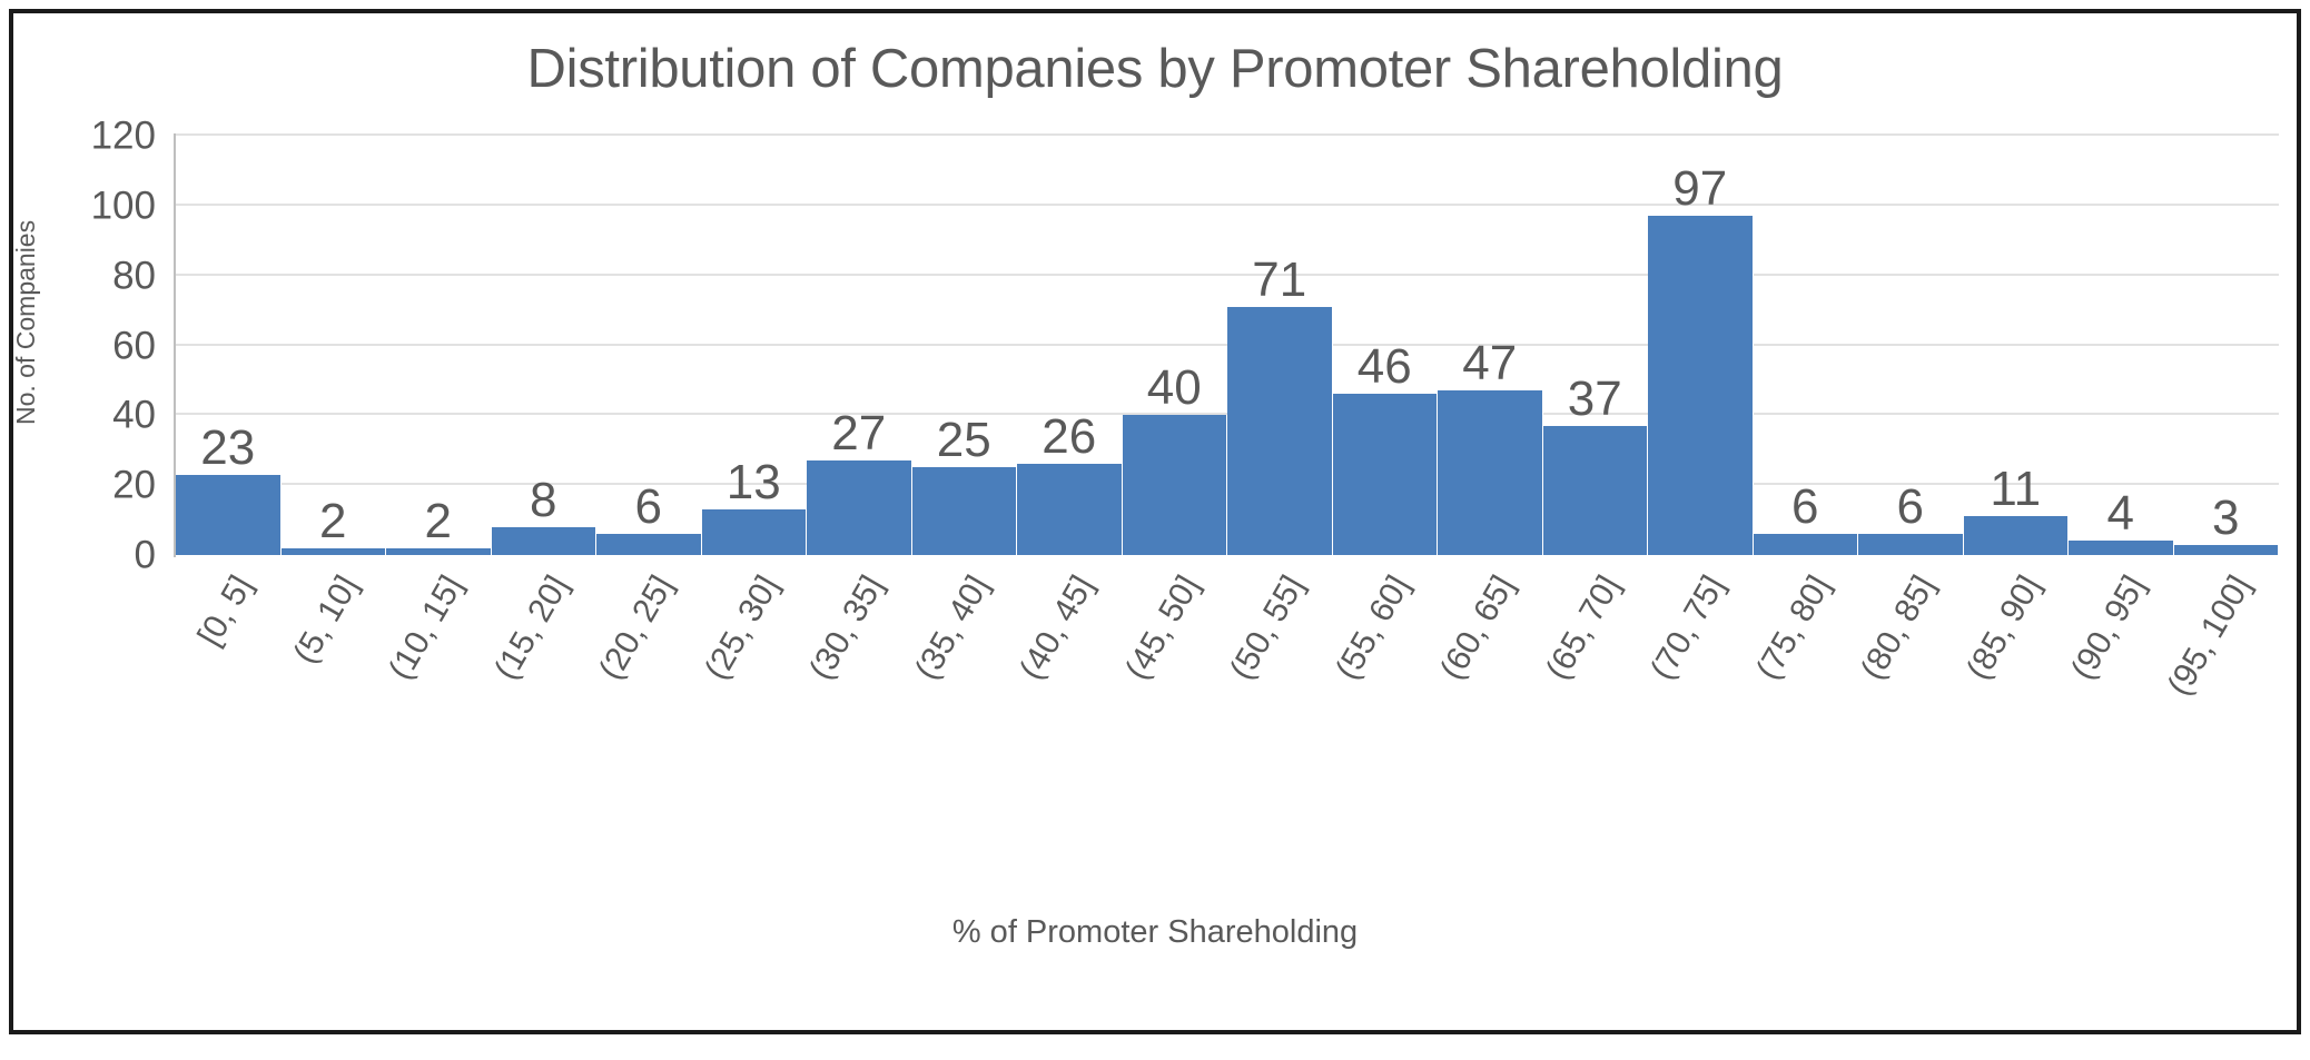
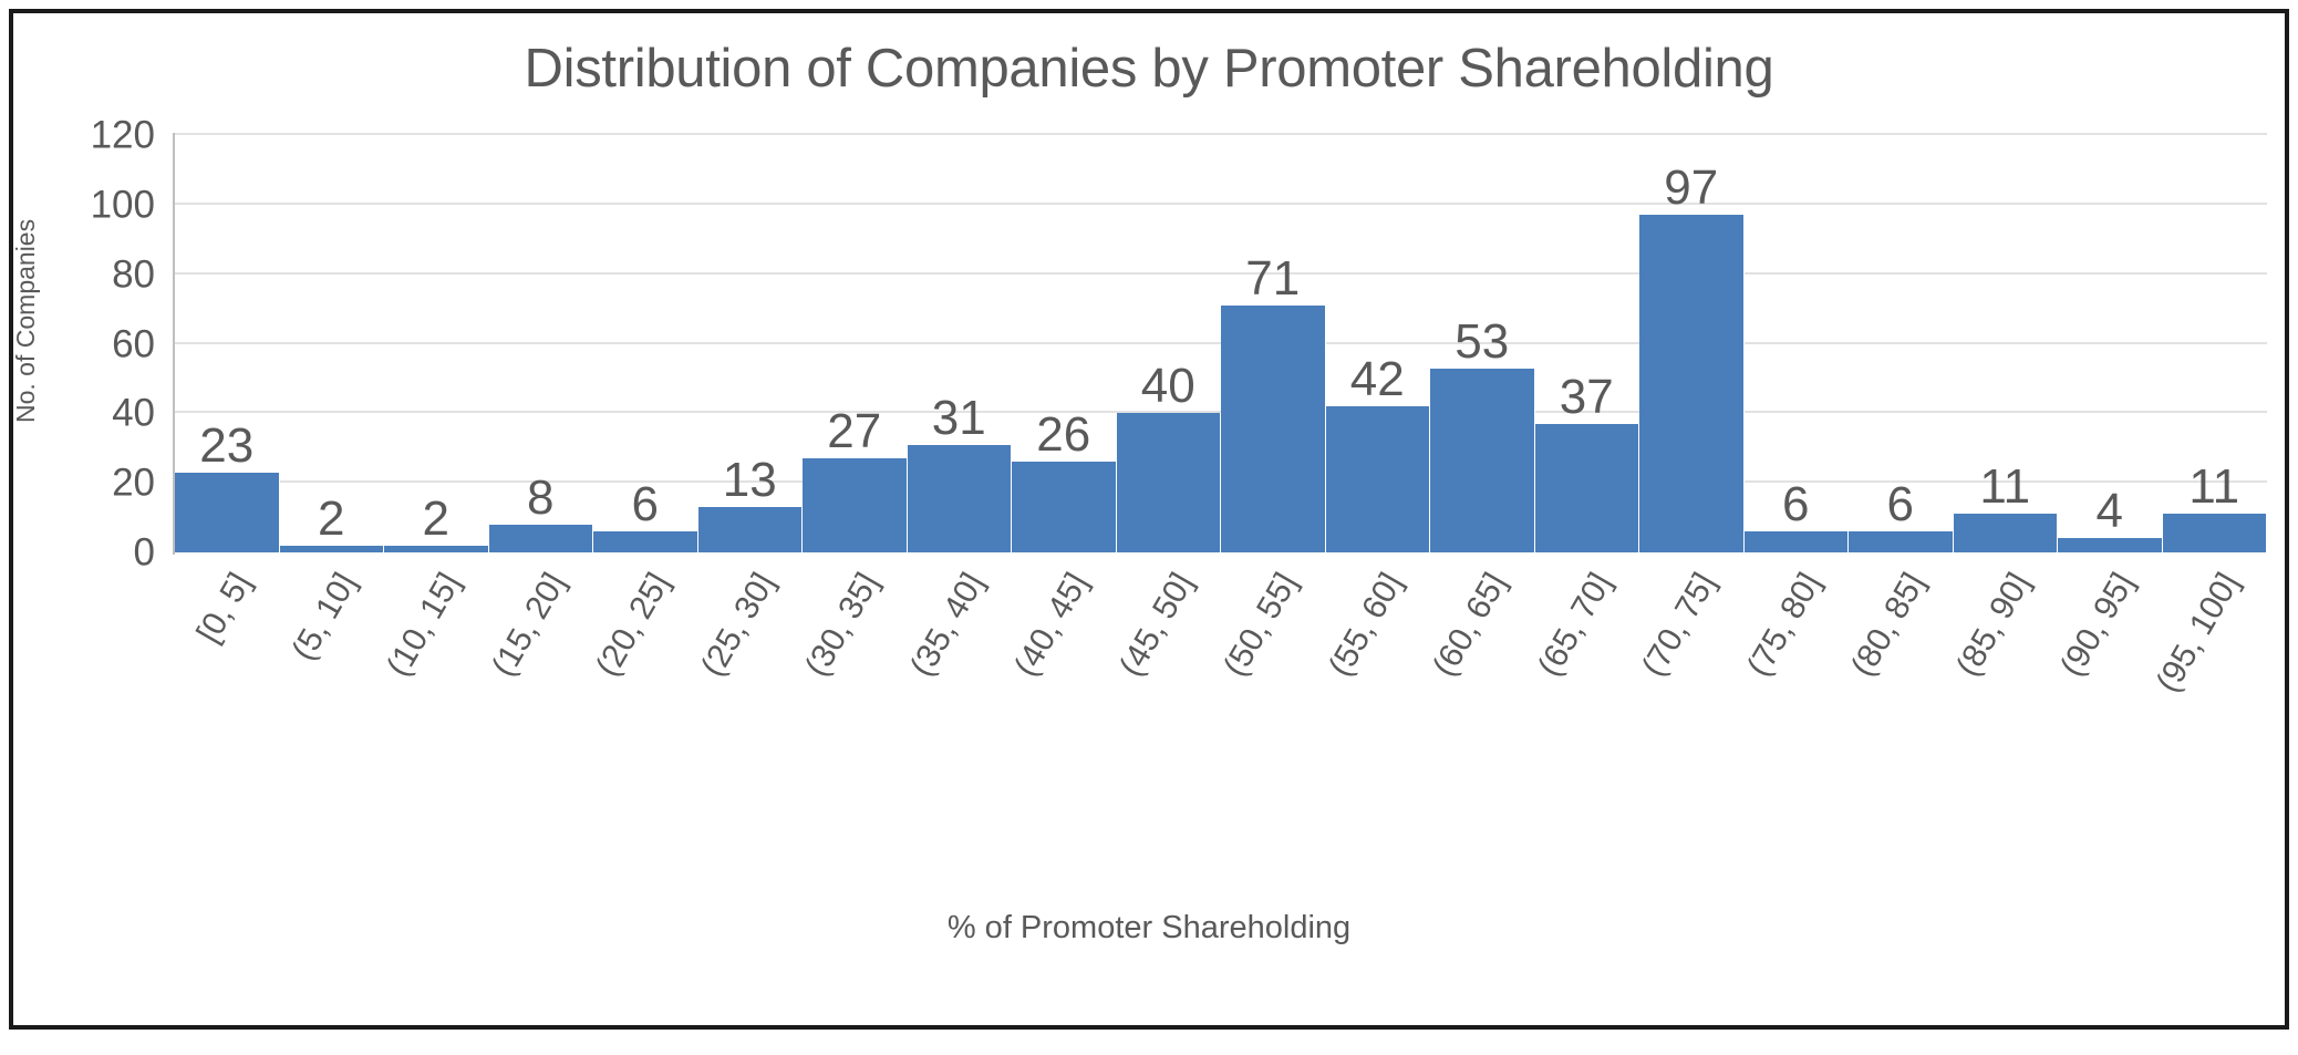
(35, 40]: 25 -> 31
(55, 60]: 46 -> 42
(60, 65]: 47 -> 53
(95, 100]: 3 -> 11
